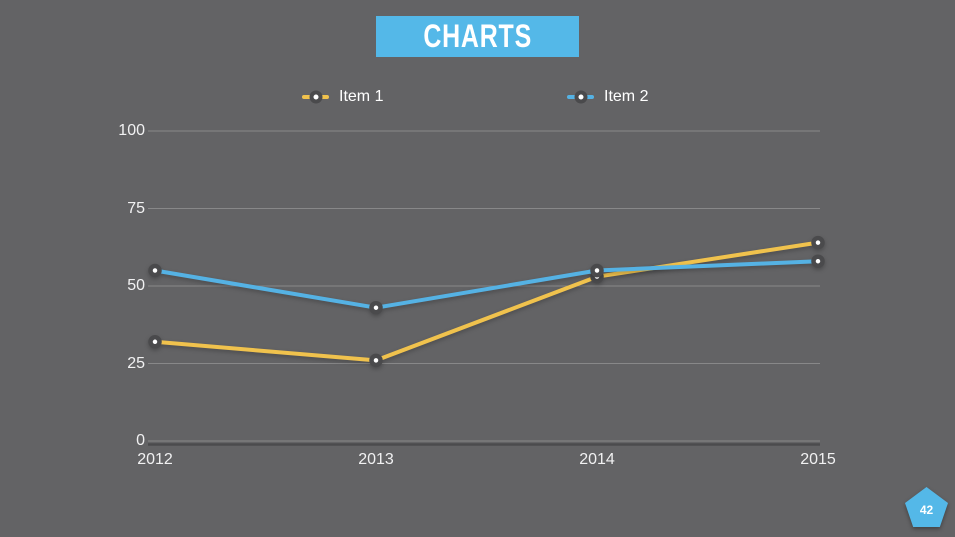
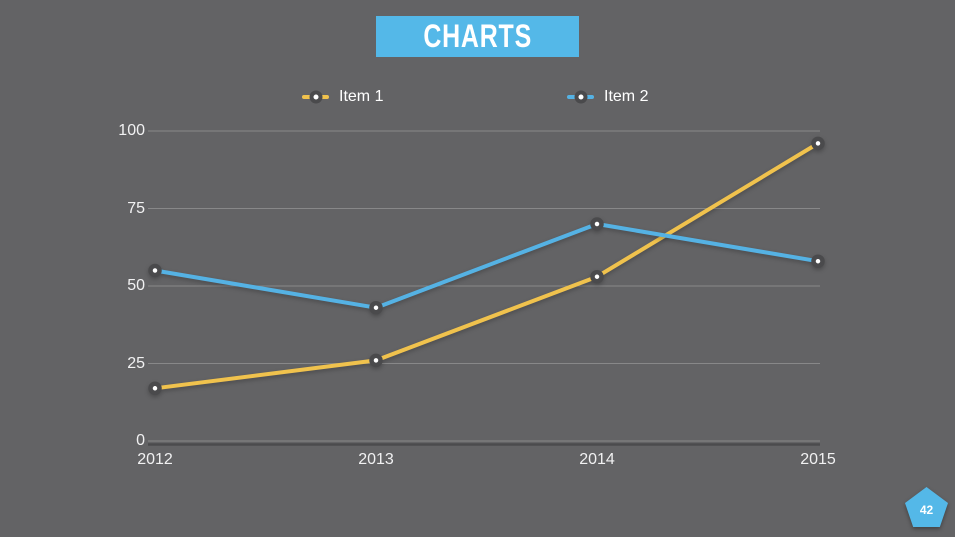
Item 1/2012: 32 -> 17
Item 2/2014: 55 -> 70
Item 1/2015: 64 -> 96
